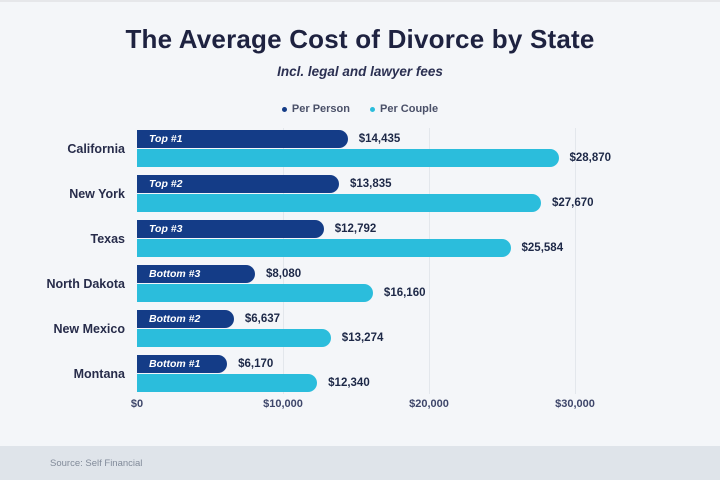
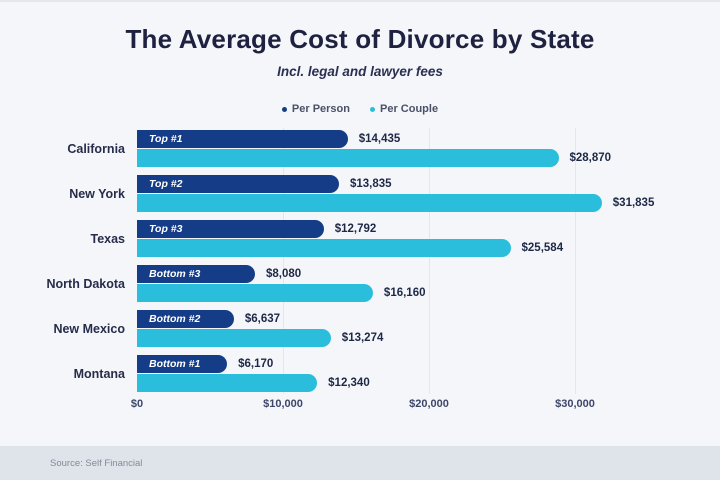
Per Couple/New York: $27,670 -> $31,835
